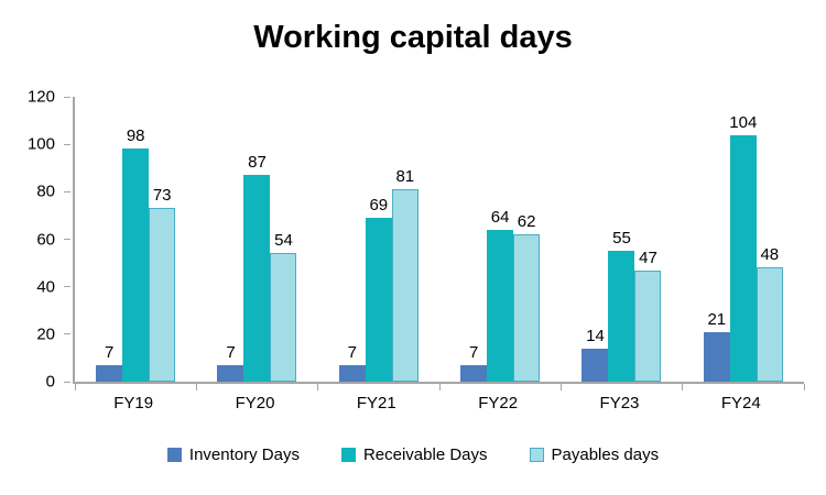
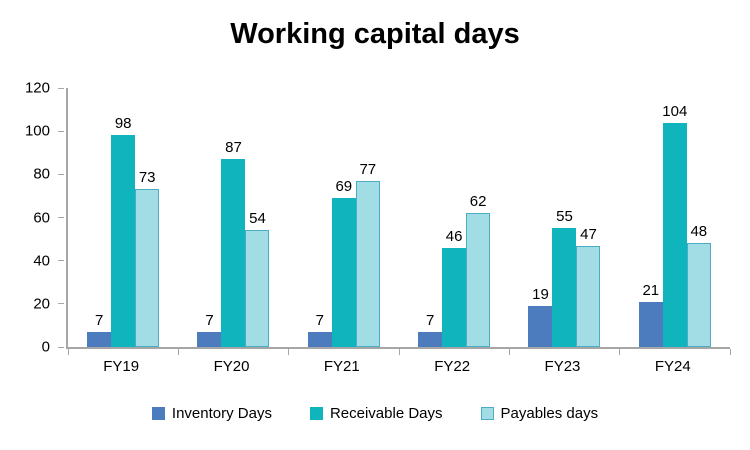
Payables days/FY21: 81 -> 77
Receivable Days/FY22: 64 -> 46
Inventory Days/FY23: 14 -> 19
